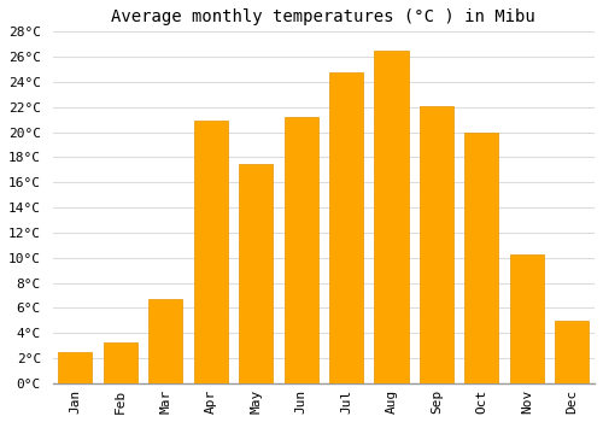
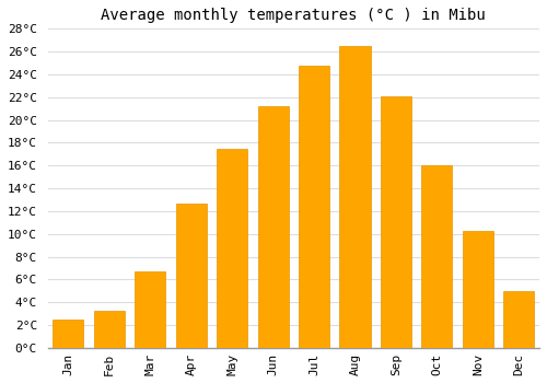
Apr: 20.9°C -> 12.7°C
Oct: 20.0°C -> 16.0°C
